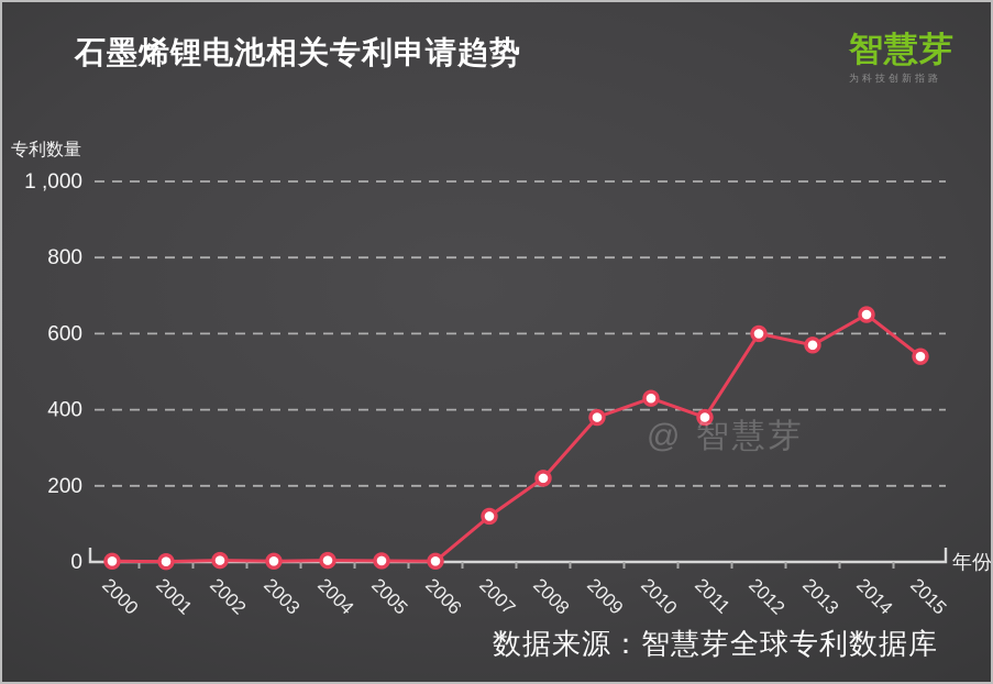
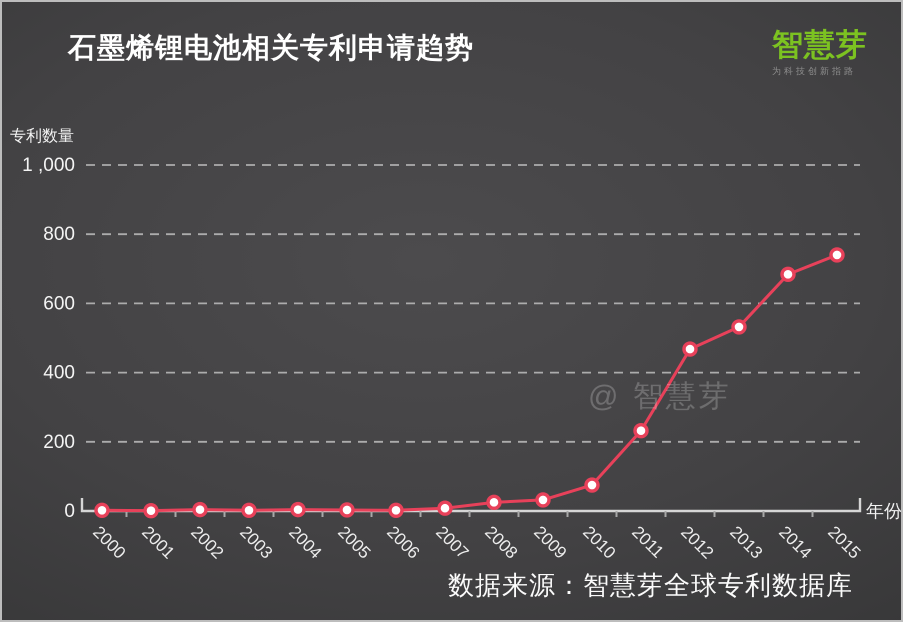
2007: 120 -> 10
2008: 220 -> 20
2009: 380 -> 30
2010: 430 -> 80
2011: 380 -> 230
2012: 600 -> 470
2013: 570 -> 530
2014: 650 -> 680
2015: 540 -> 740
